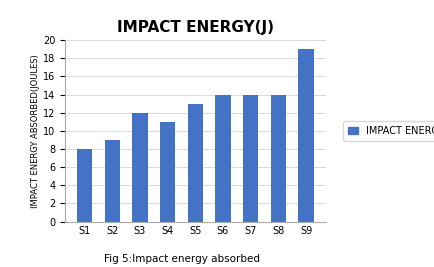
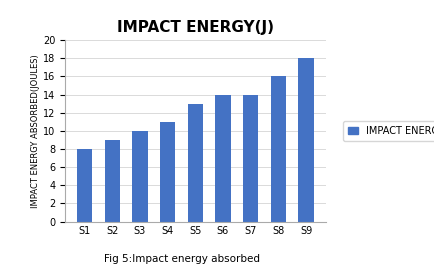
S3: 12 -> 10
S8: 14 -> 16
S9: 19 -> 18
